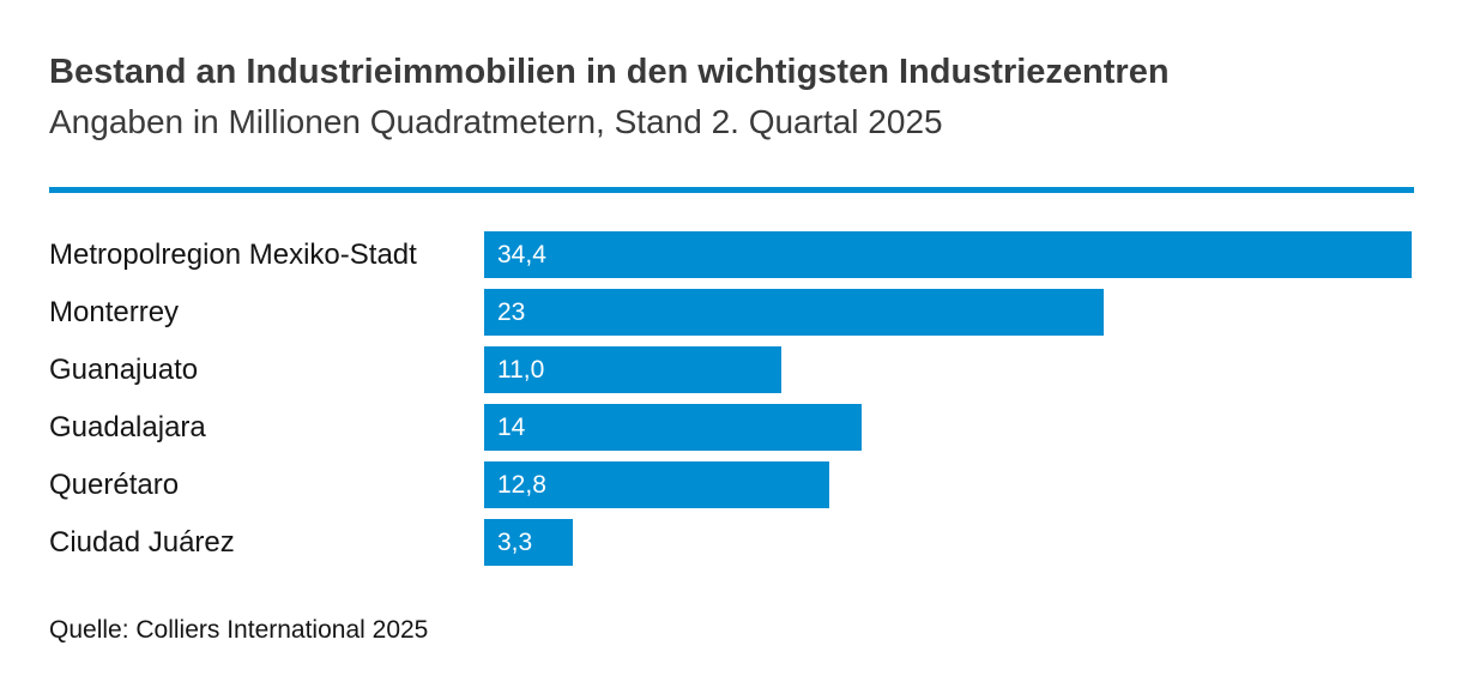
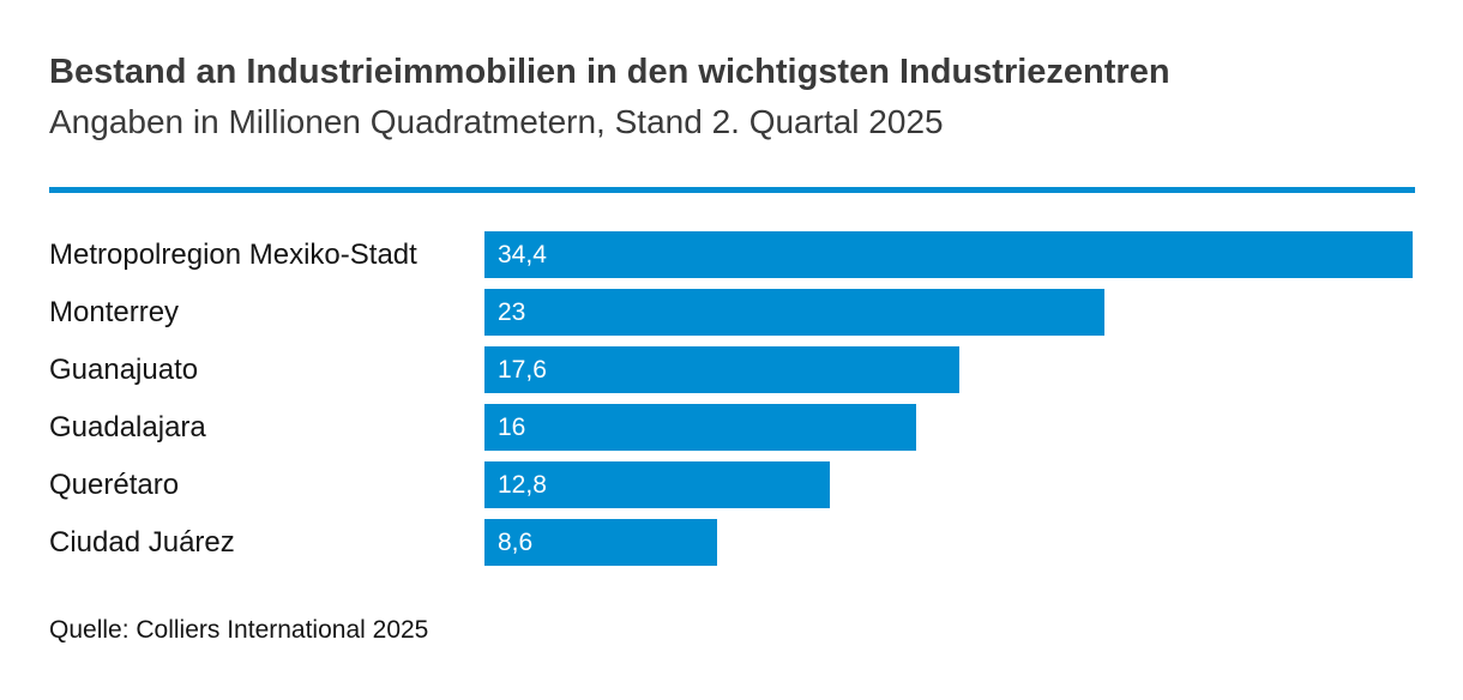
Guanajuato: 11,0 -> 17,6
Guadalajara: 14 -> 16
Ciudad Juárez: 3,3 -> 8,6
